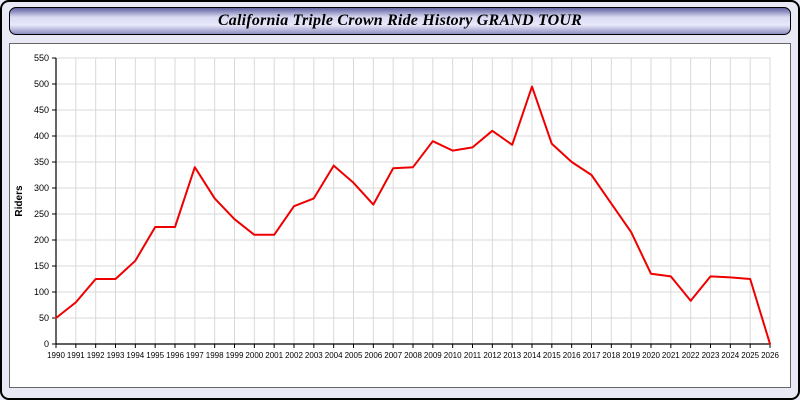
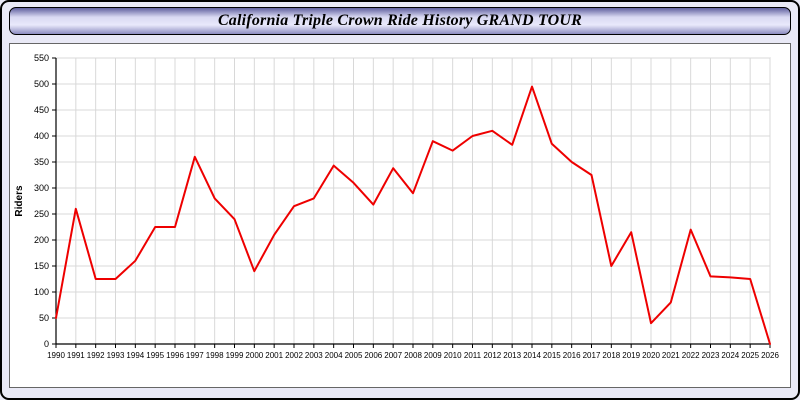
1991: 80 -> 260
1997: 340 -> 360
2000: 210 -> 140
2008: 340 -> 290
2011: 380 -> 400
2018: 270 -> 150
2020: 140 -> 40
2021: 130 -> 80
2022: 80 -> 220
